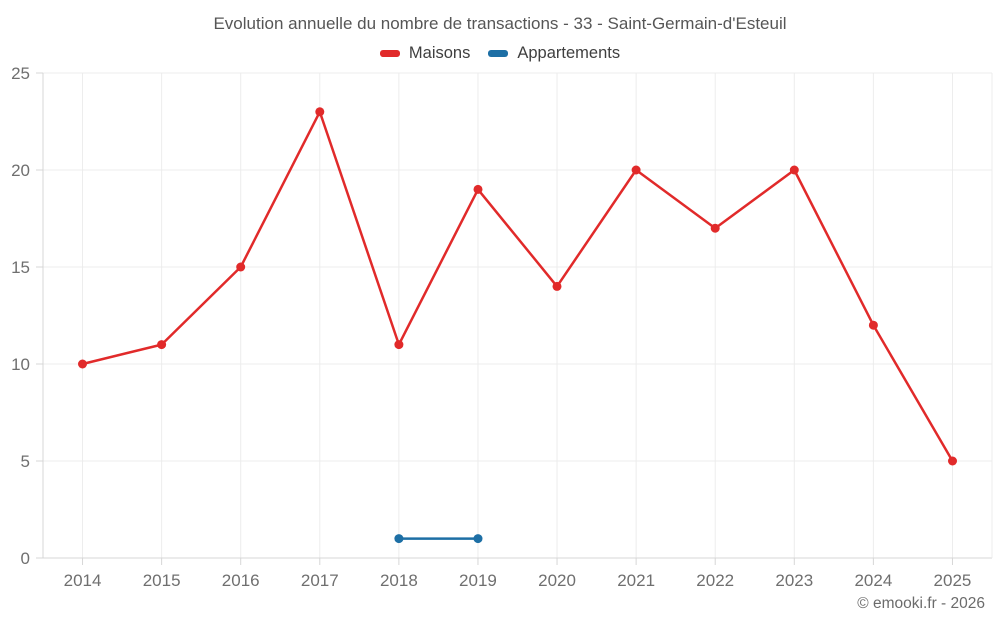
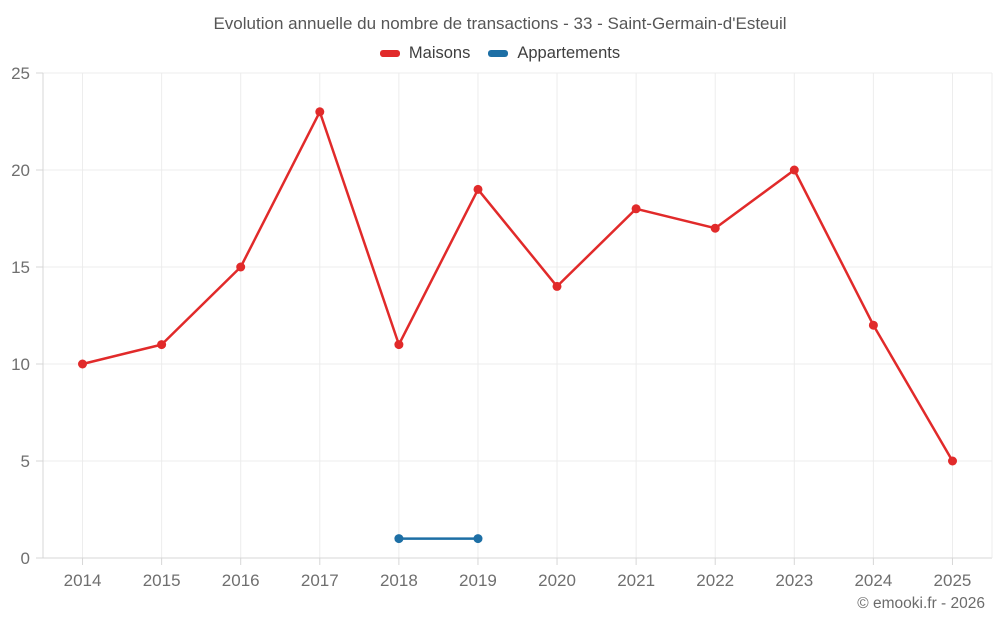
Maisons/2021: 20 -> 18
